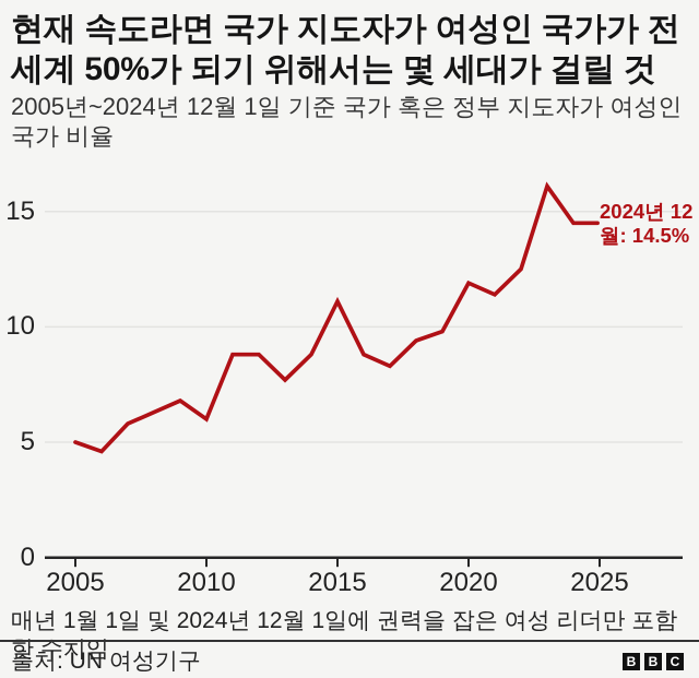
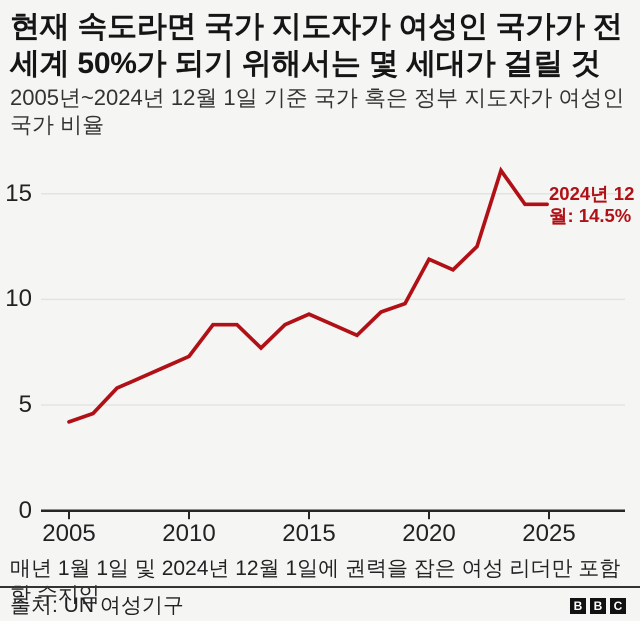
2005: 5.0 -> 4.2
2010: 6.0 -> 7.3
2015: 11.1 -> 9.3
